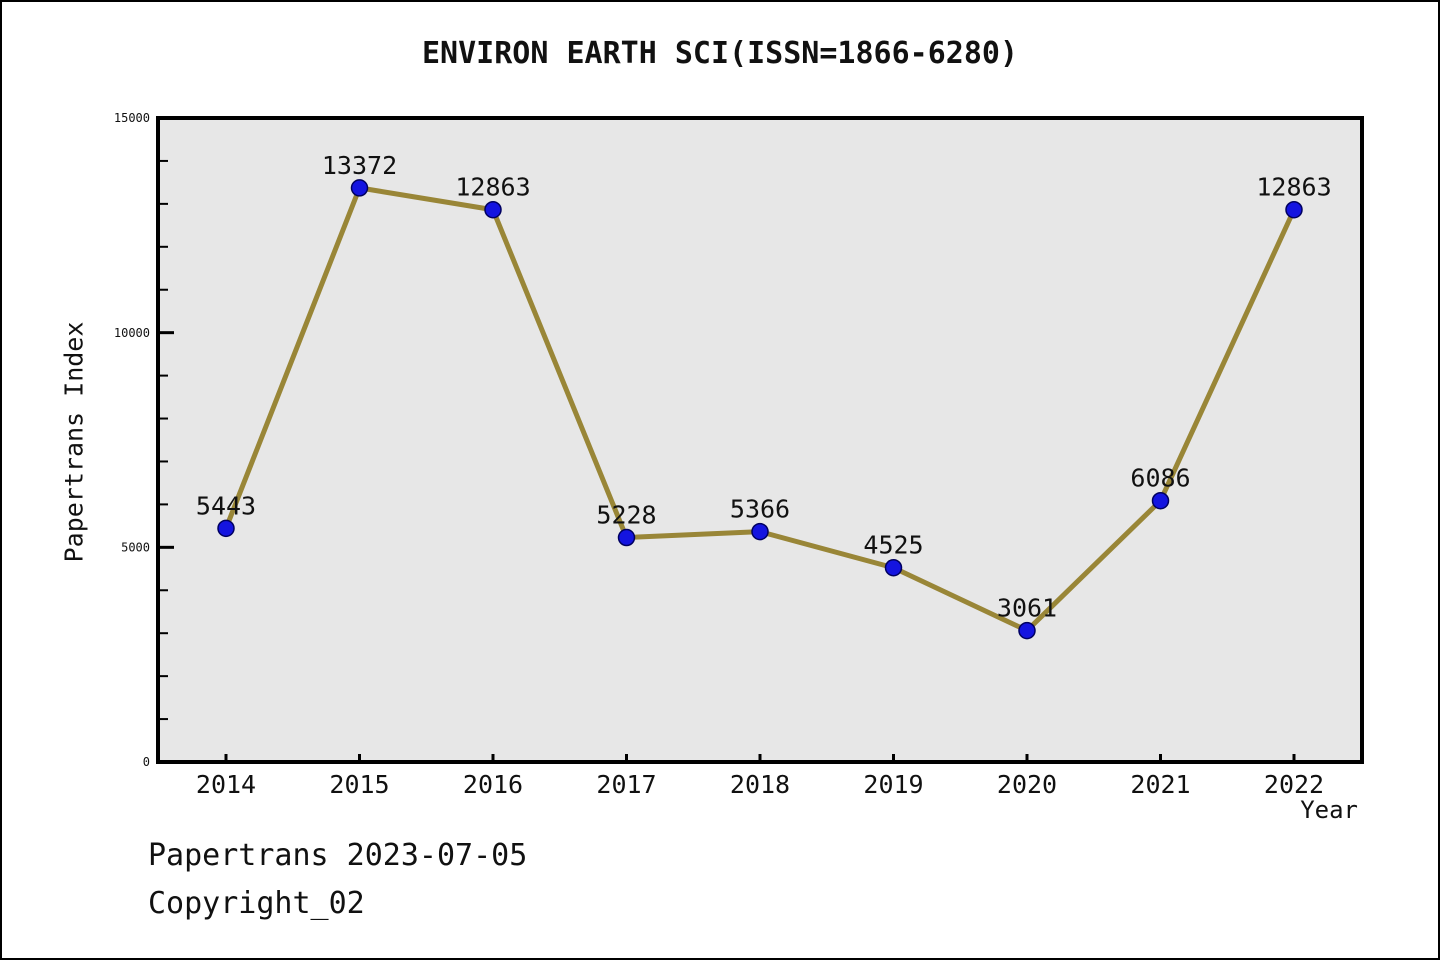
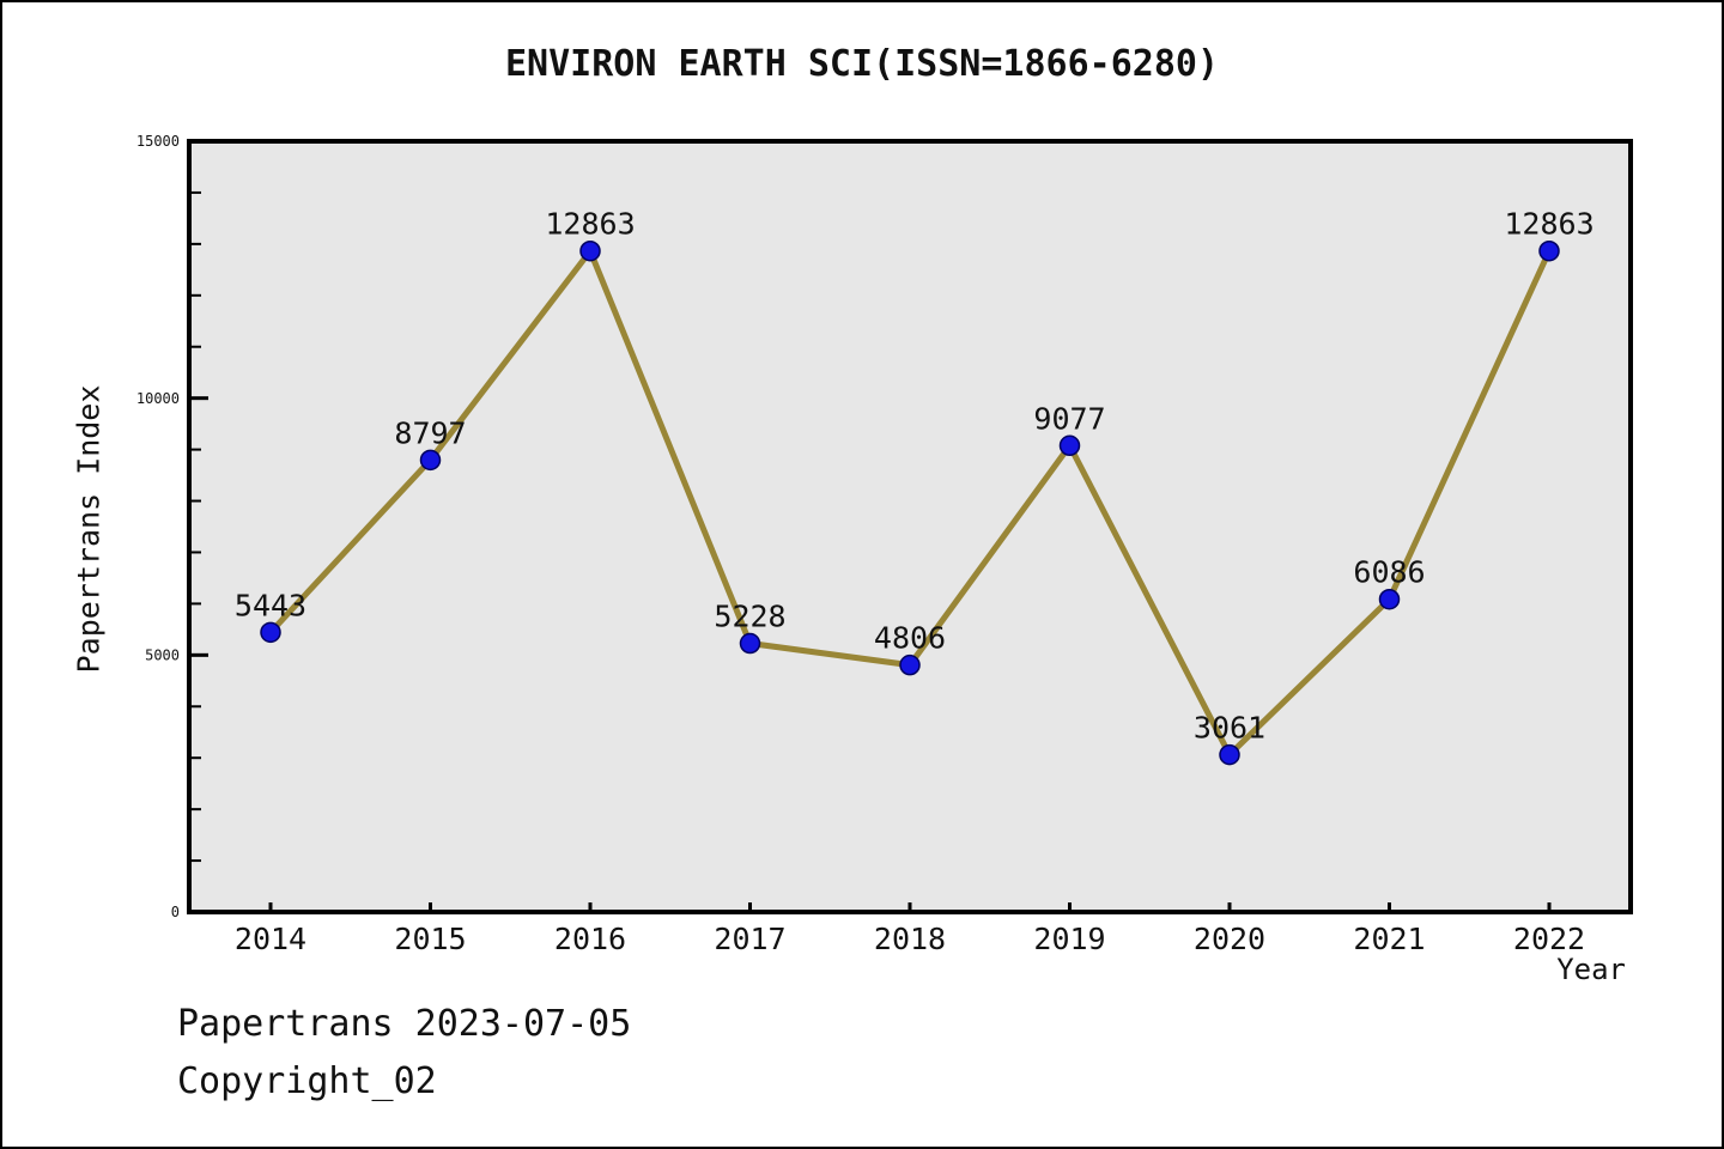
2015: 13372 -> 8797
2018: 5366 -> 4806
2019: 4525 -> 9077
